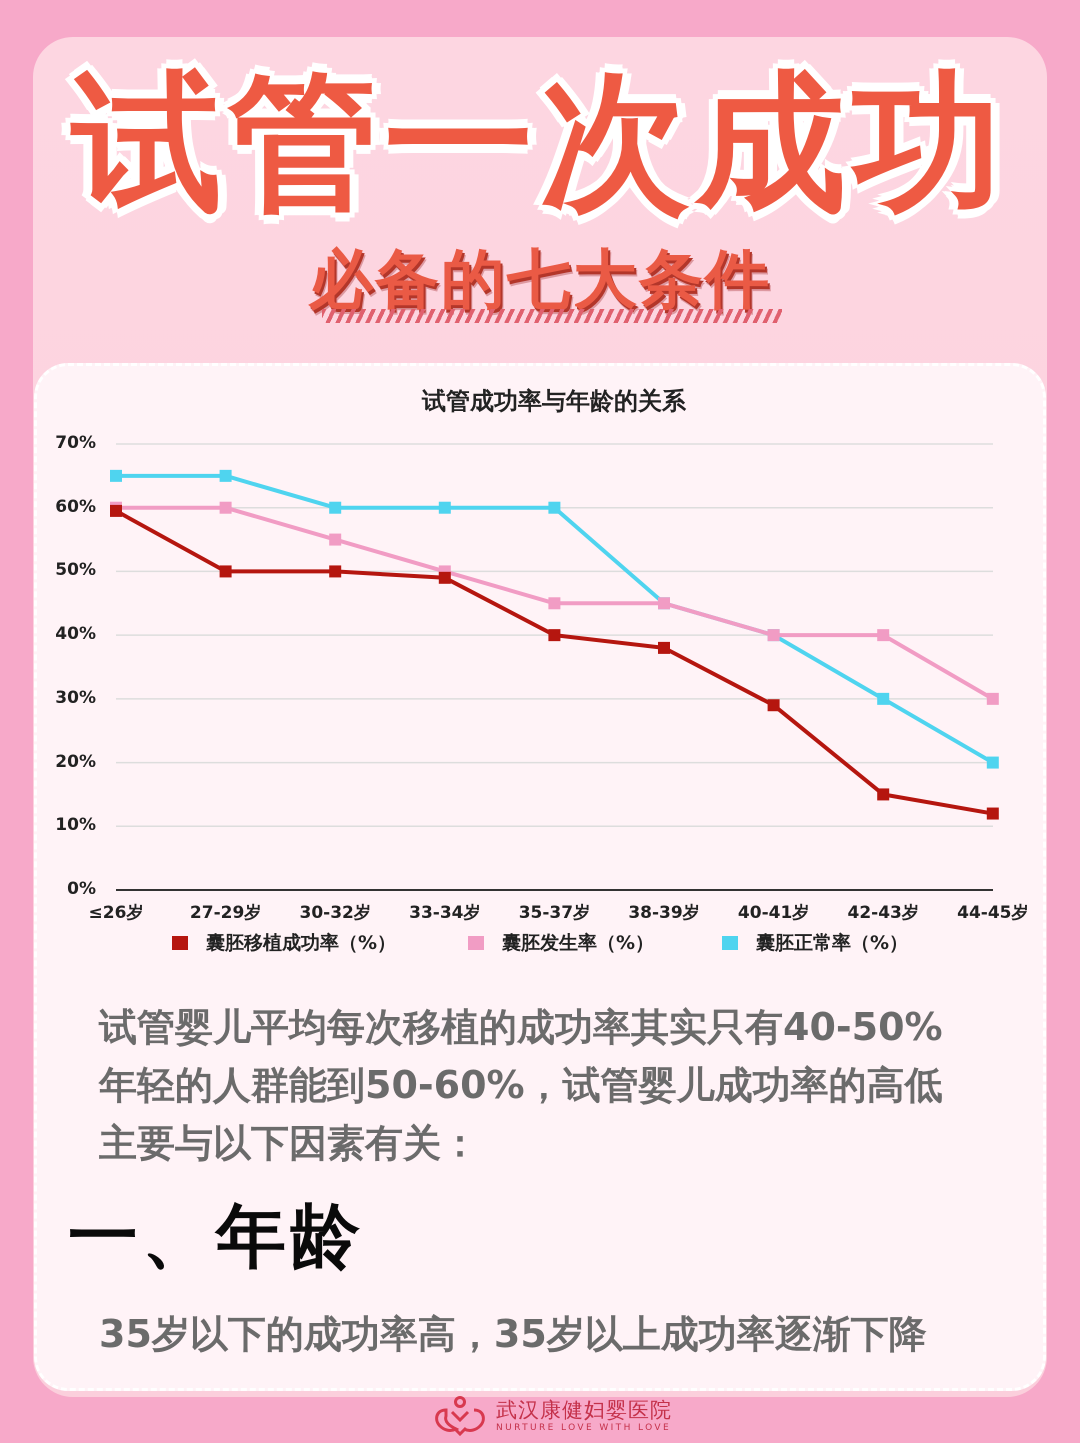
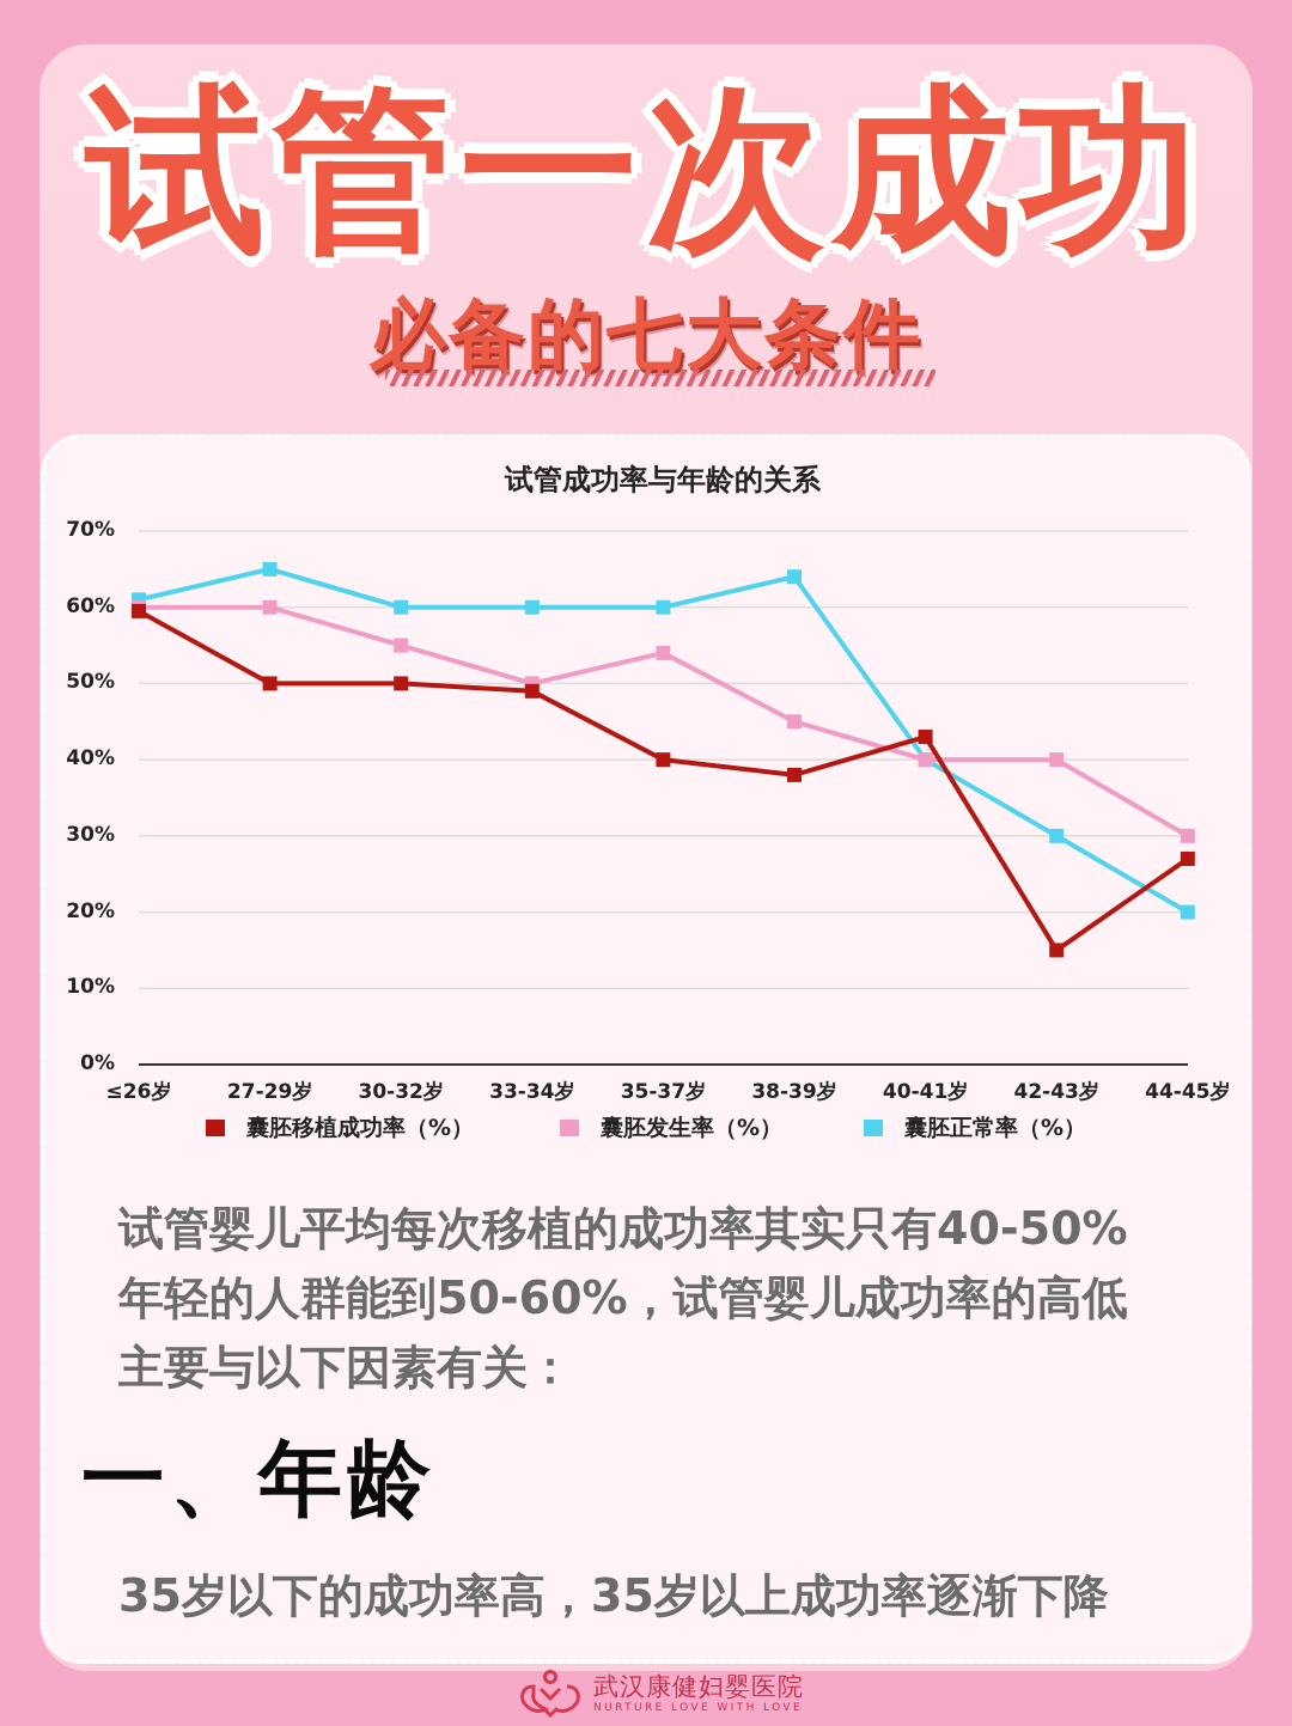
囊胚正常率（%）/≤26岁: 65% -> 61%
囊胚发生率（%）/35-37岁: 45% -> 54%
囊胚正常率（%）/38-39岁: 45% -> 64%
囊胚移植成功率（%）/40-41岁: 29% -> 43%
囊胚移植成功率（%）/44-45岁: 12% -> 27%
